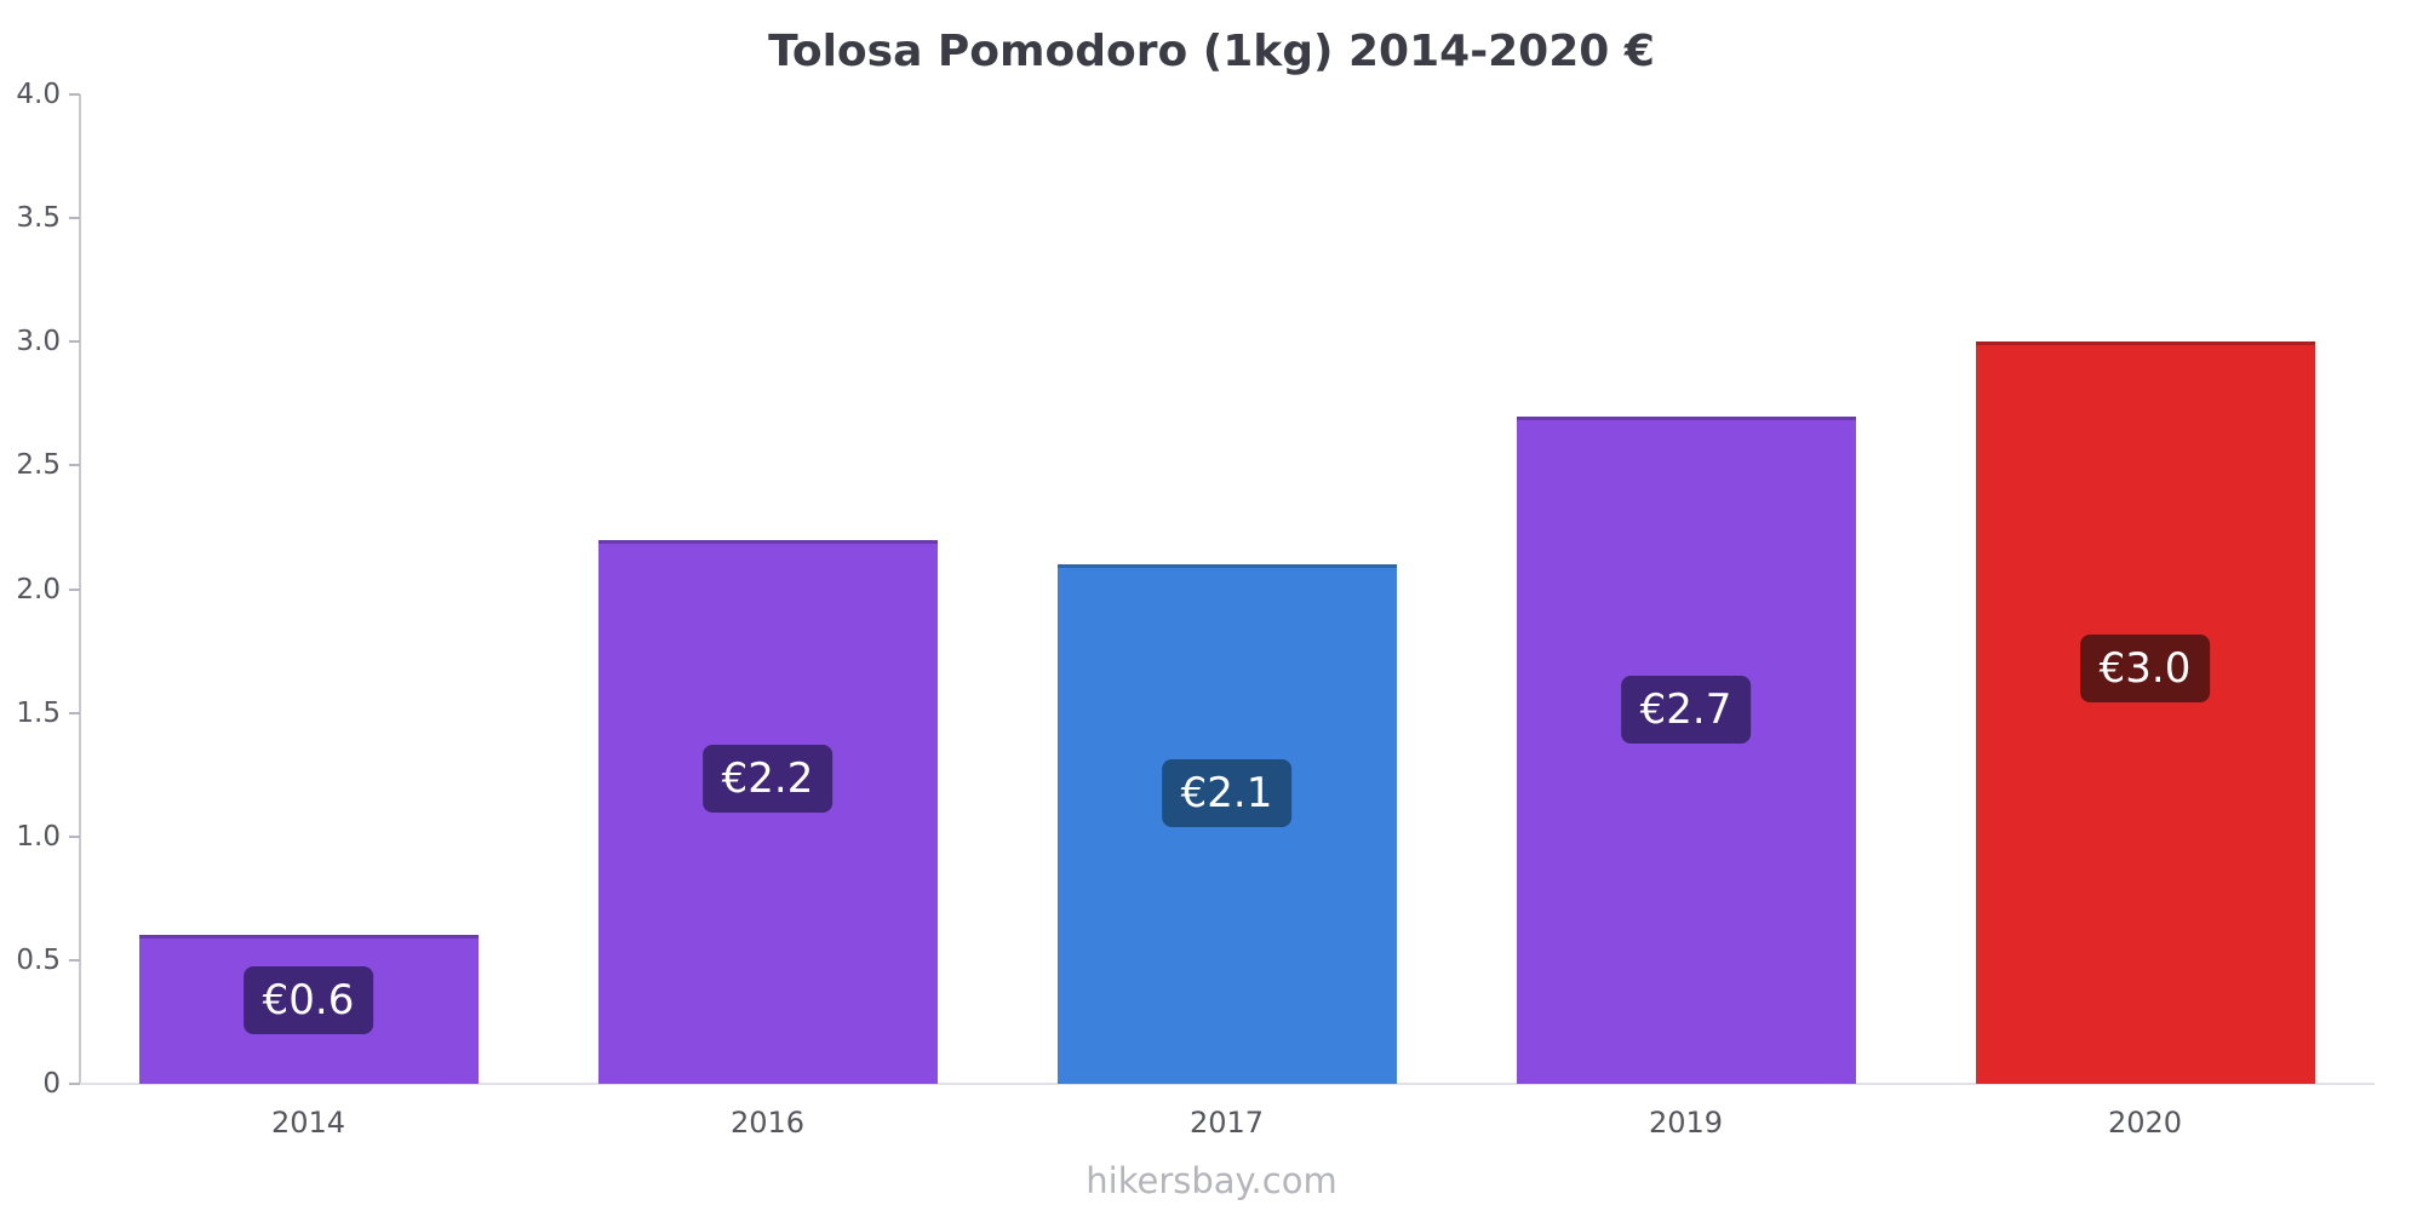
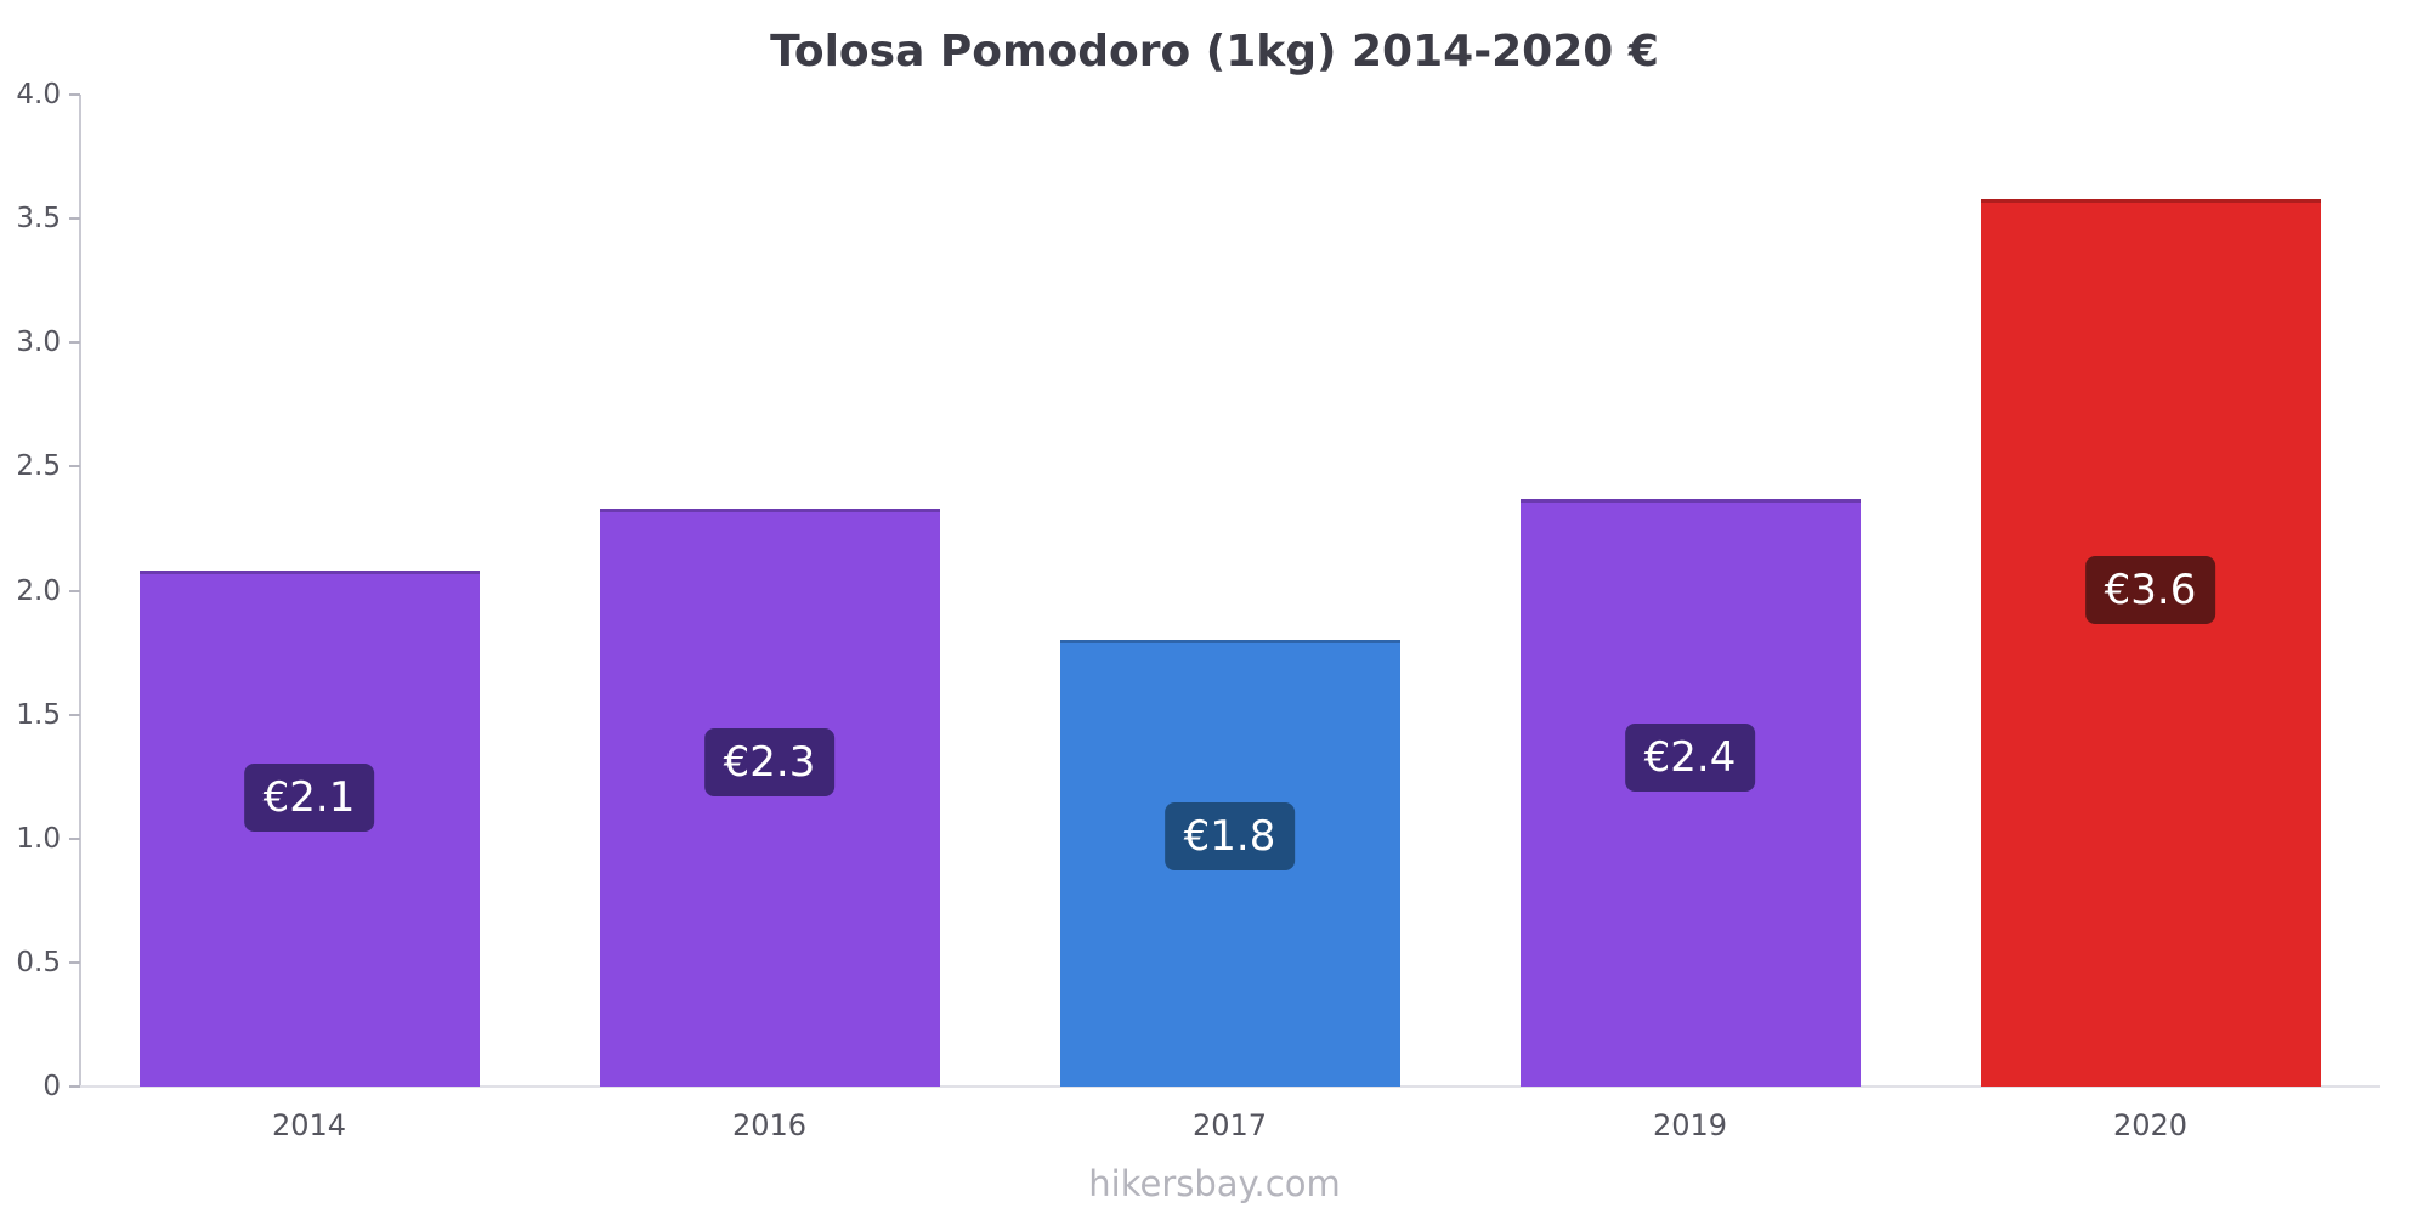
2014: €0.6 -> €2.1
2016: €2.2 -> €2.3
2017: €2.1 -> €1.8
2019: €2.7 -> €2.4
2020: €3.0 -> €3.6
